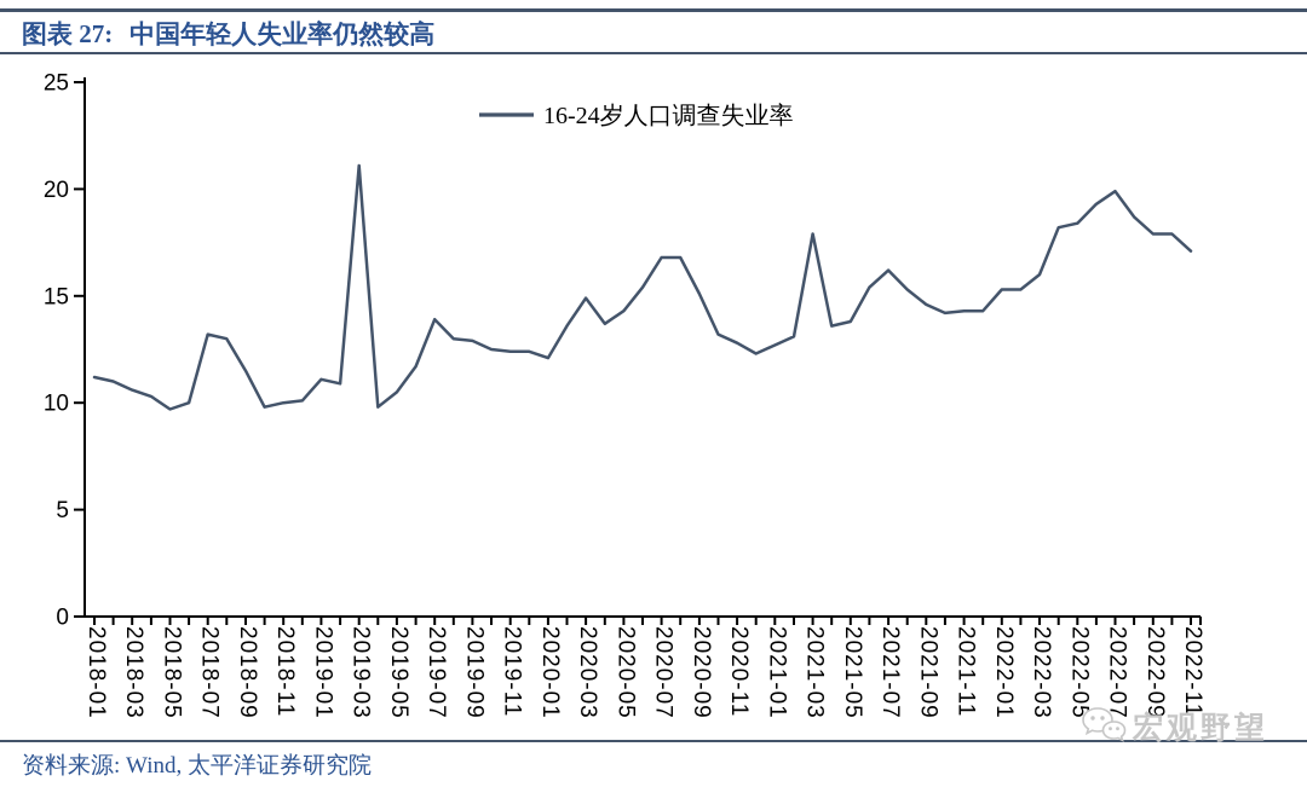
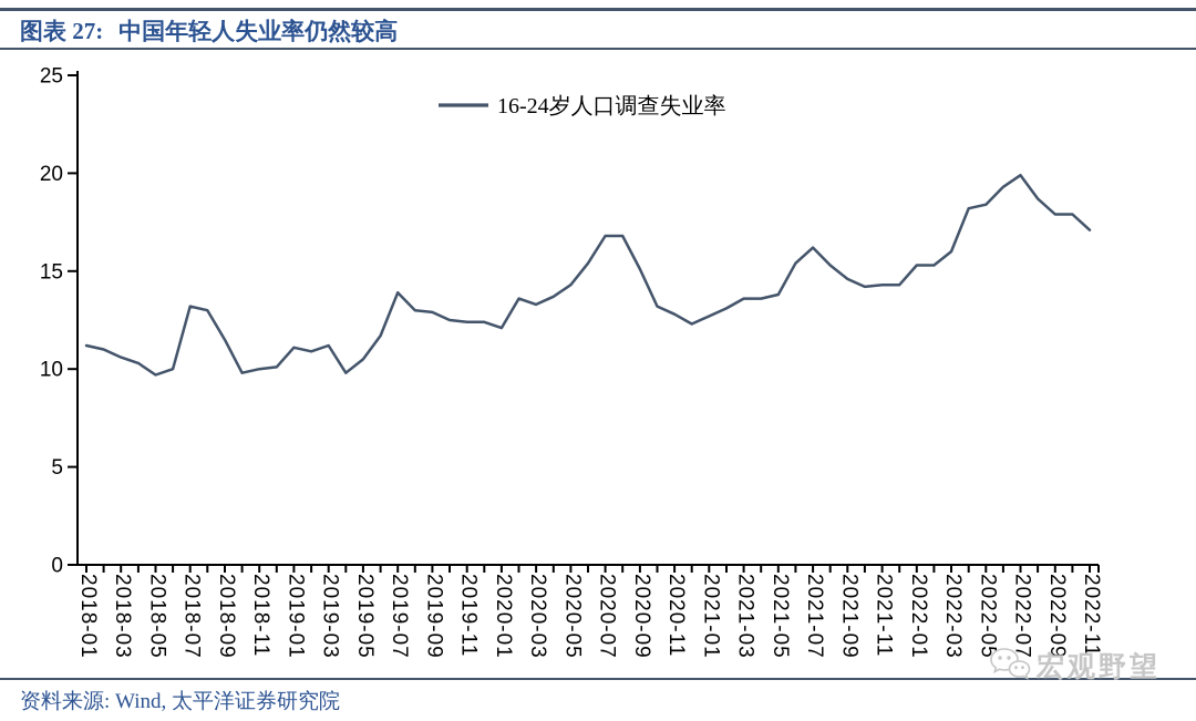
2019-03: 21.1 -> 11.2
2020-03: 14.9 -> 13.3
2021-03: 17.9 -> 13.6
